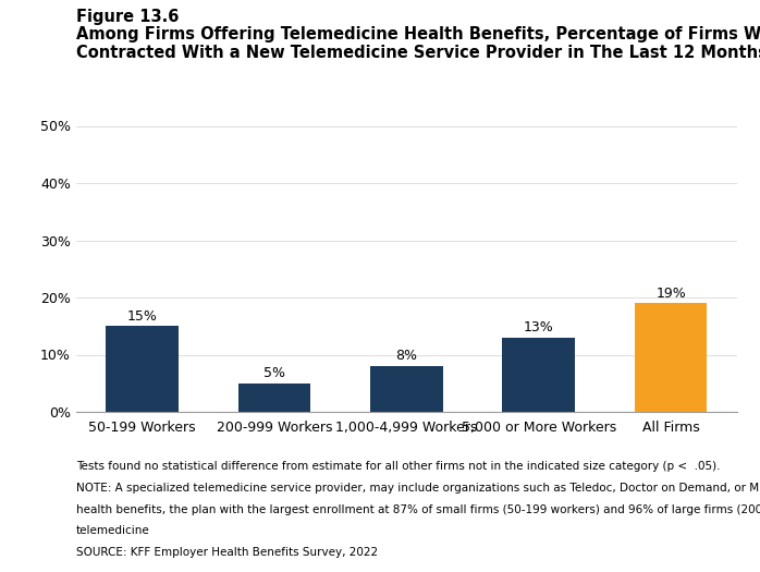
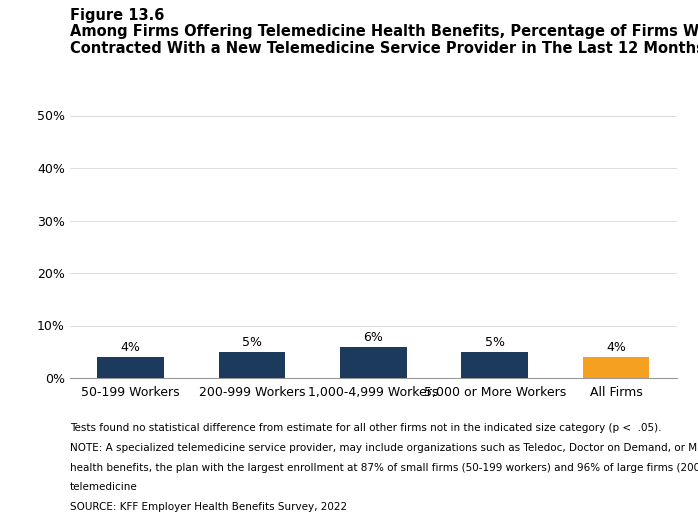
50-199 Workers: 15% -> 4%
1,000-4,999 Workers: 8% -> 6%
5,000 or More Workers: 13% -> 5%
All Firms: 19% -> 4%
